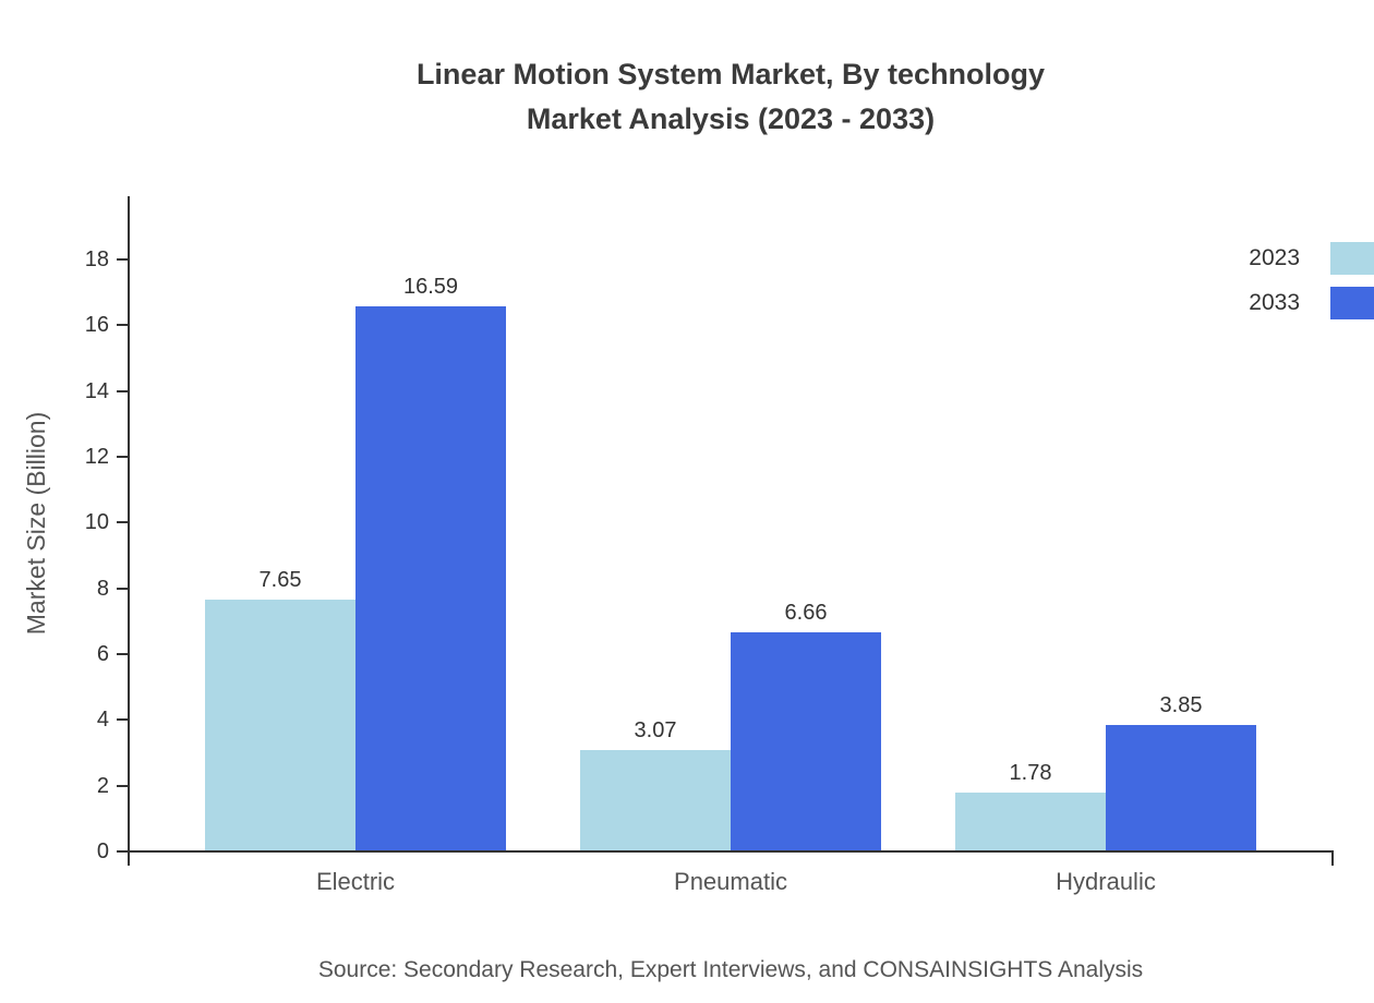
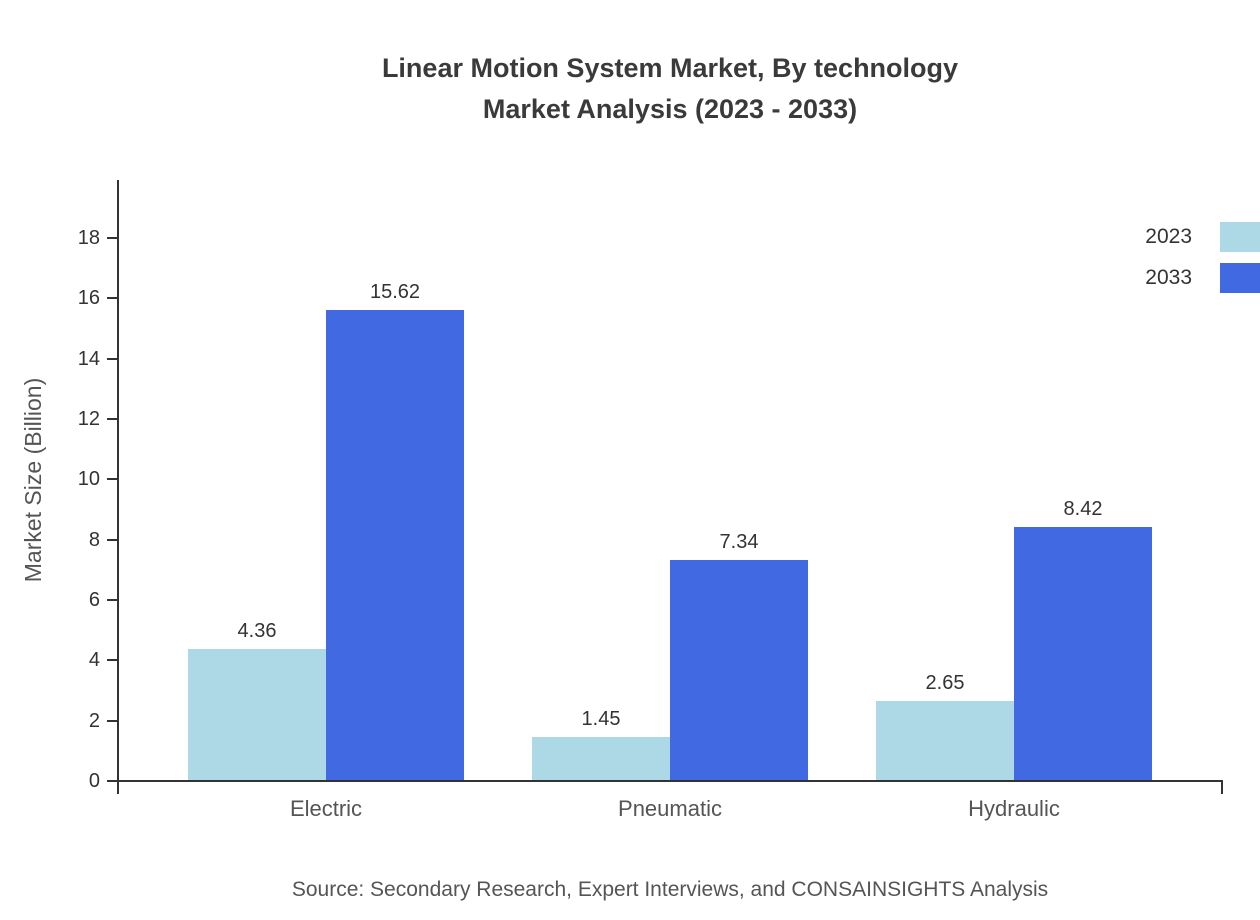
2023/Electric: 7.65 -> 4.36
2033/Electric: 16.59 -> 15.62
2023/Pneumatic: 3.07 -> 1.45
2033/Pneumatic: 6.66 -> 7.34
2023/Hydraulic: 1.78 -> 2.65
2033/Hydraulic: 3.85 -> 8.42
